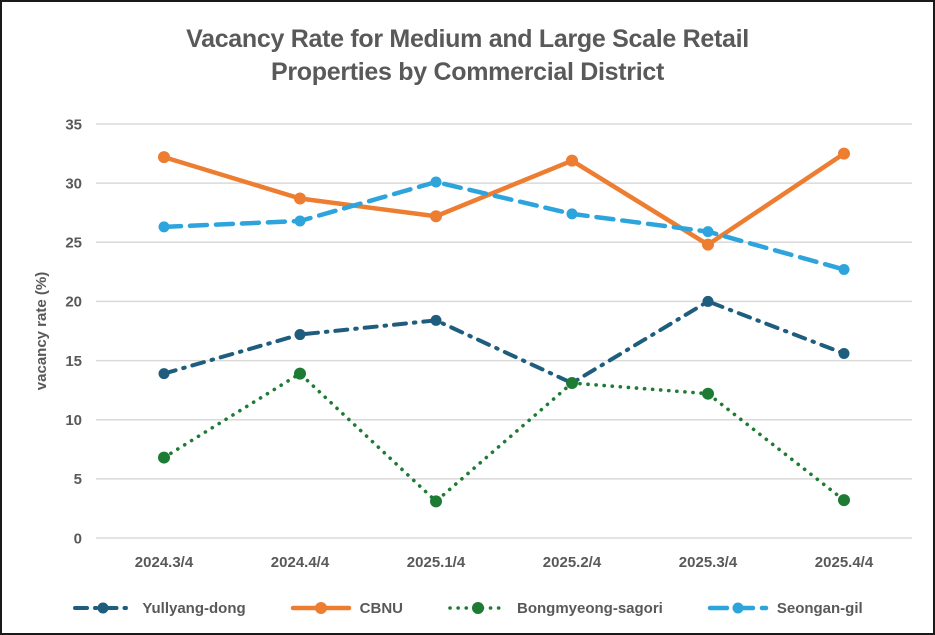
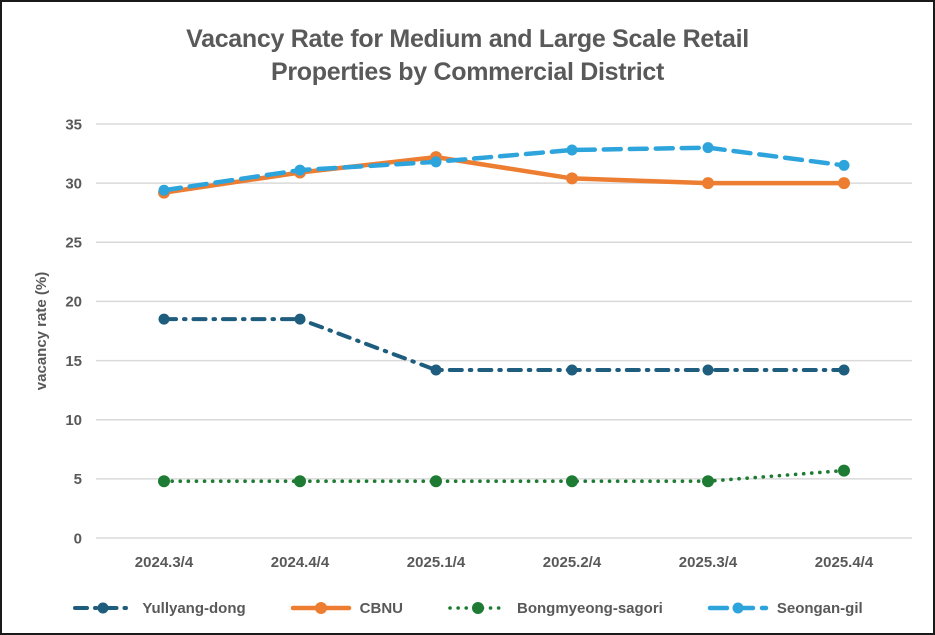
Yullyang-dong/2024.3/4: 13.9 -> 18.5
CBNU/2024.3/4: 32.2 -> 29.2
Bongmyeong-sagori/2024.3/4: 6.8 -> 4.8
Seongan-gil/2024.3/4: 26.3 -> 29.4
Yullyang-dong/2024.4/4: 17.2 -> 18.5
CBNU/2024.4/4: 28.7 -> 30.9
Bongmyeong-sagori/2024.4/4: 13.9 -> 4.8
Seongan-gil/2024.4/4: 26.8 -> 31.1
Yullyang-dong/2025.1/4: 18.4 -> 14.2
CBNU/2025.1/4: 27.2 -> 32.2
Bongmyeong-sagori/2025.1/4: 3.1 -> 4.8
Seongan-gil/2025.1/4: 30.1 -> 31.8
Yullyang-dong/2025.2/4: 13.1 -> 14.2
CBNU/2025.2/4: 31.9 -> 30.4
Bongmyeong-sagori/2025.2/4: 13.1 -> 4.8
Seongan-gil/2025.2/4: 27.4 -> 32.8
Yullyang-dong/2025.3/4: 20.0 -> 14.2
CBNU/2025.3/4: 24.8 -> 30.0
Bongmyeong-sagori/2025.3/4: 12.2 -> 4.8
Seongan-gil/2025.3/4: 25.9 -> 33.0
Yullyang-dong/2025.4/4: 15.6 -> 14.2
CBNU/2025.4/4: 32.5 -> 30.0
Bongmyeong-sagori/2025.4/4: 3.2 -> 5.7
Seongan-gil/2025.4/4: 22.7 -> 31.5
